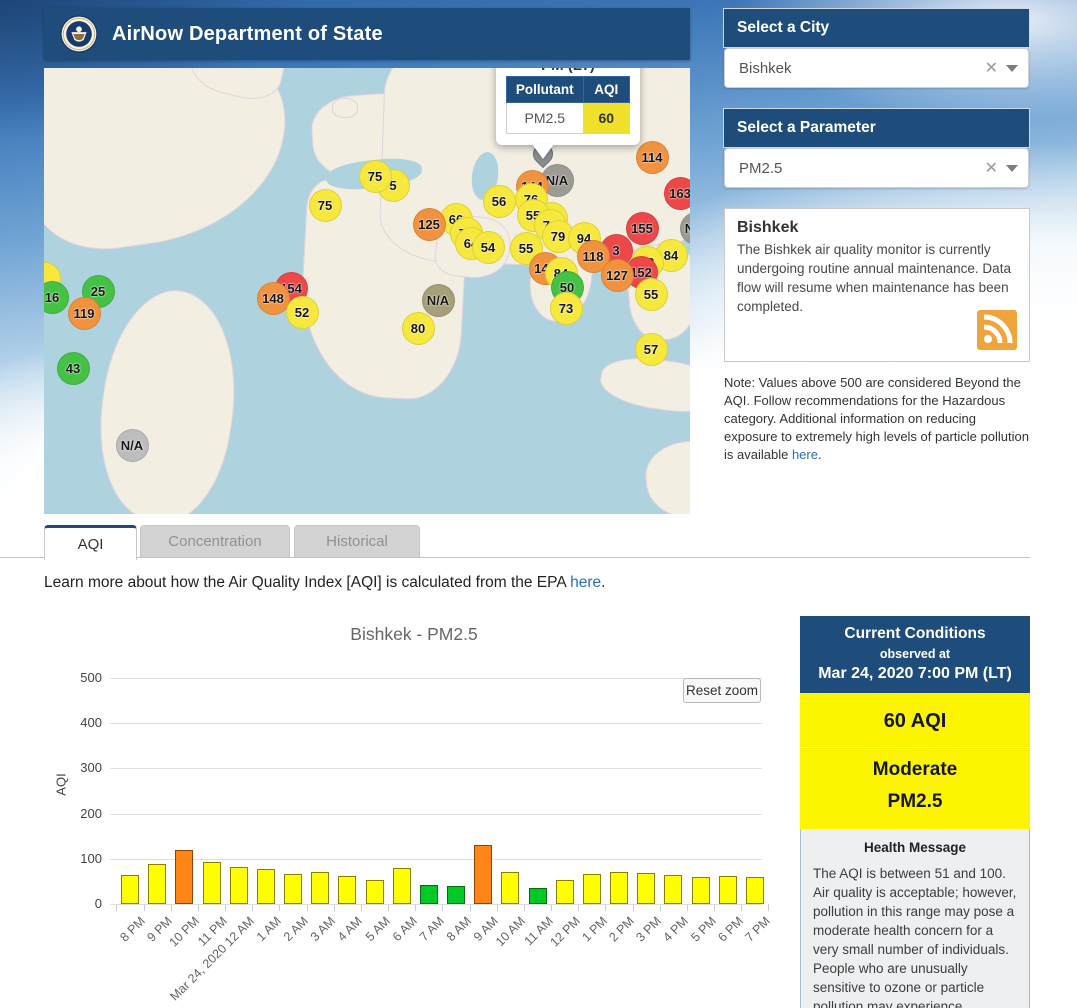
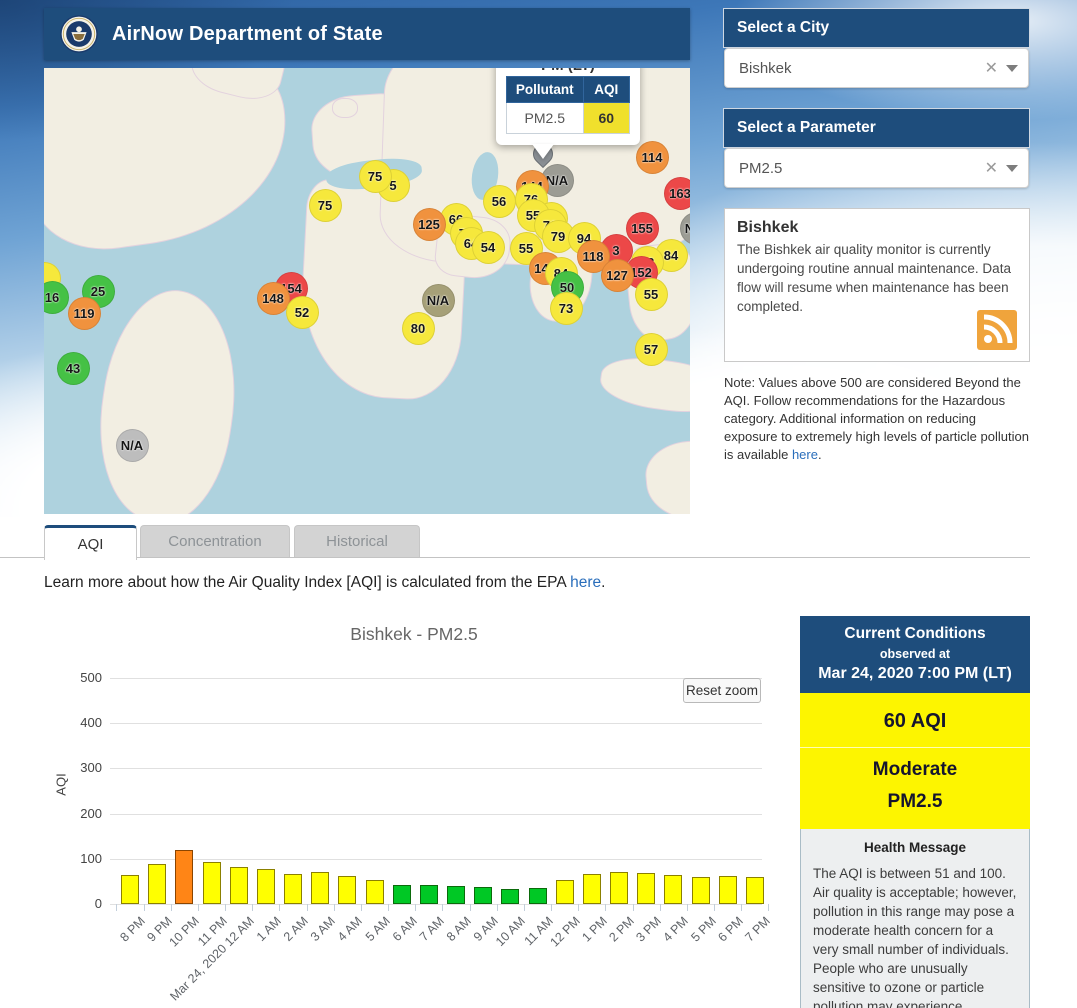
6 AM: 80 -> 40
9 AM: 130 -> 40
10 AM: 70 -> 30
